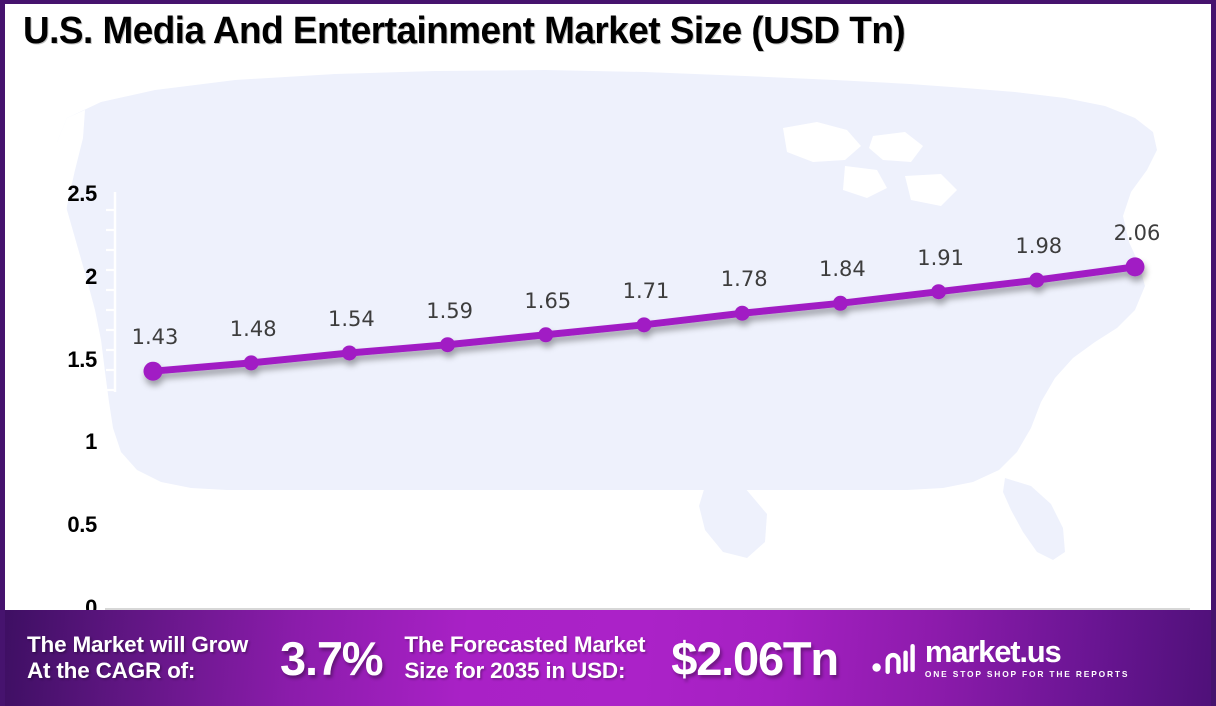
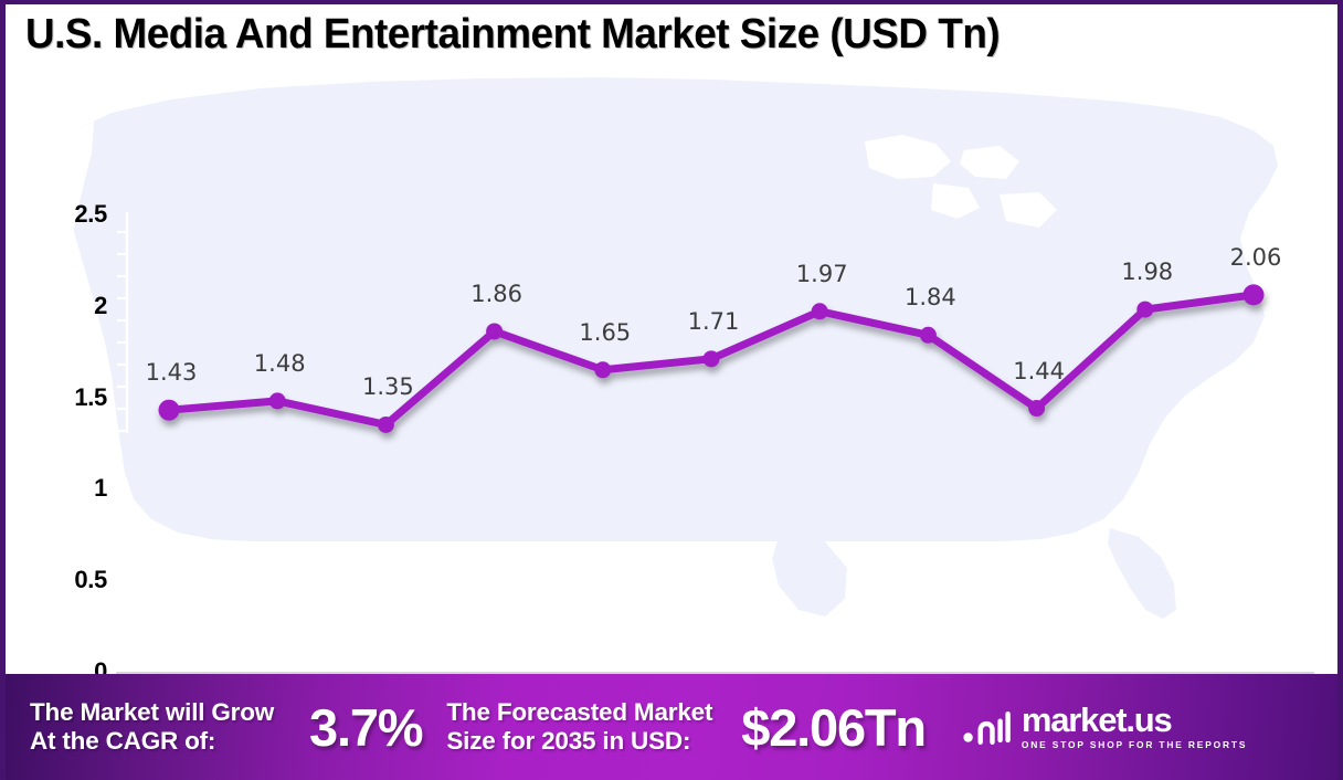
2027: 1.54 -> 1.35
2028: 1.59 -> 1.86
2031: 1.78 -> 1.97
2033: 1.91 -> 1.44
